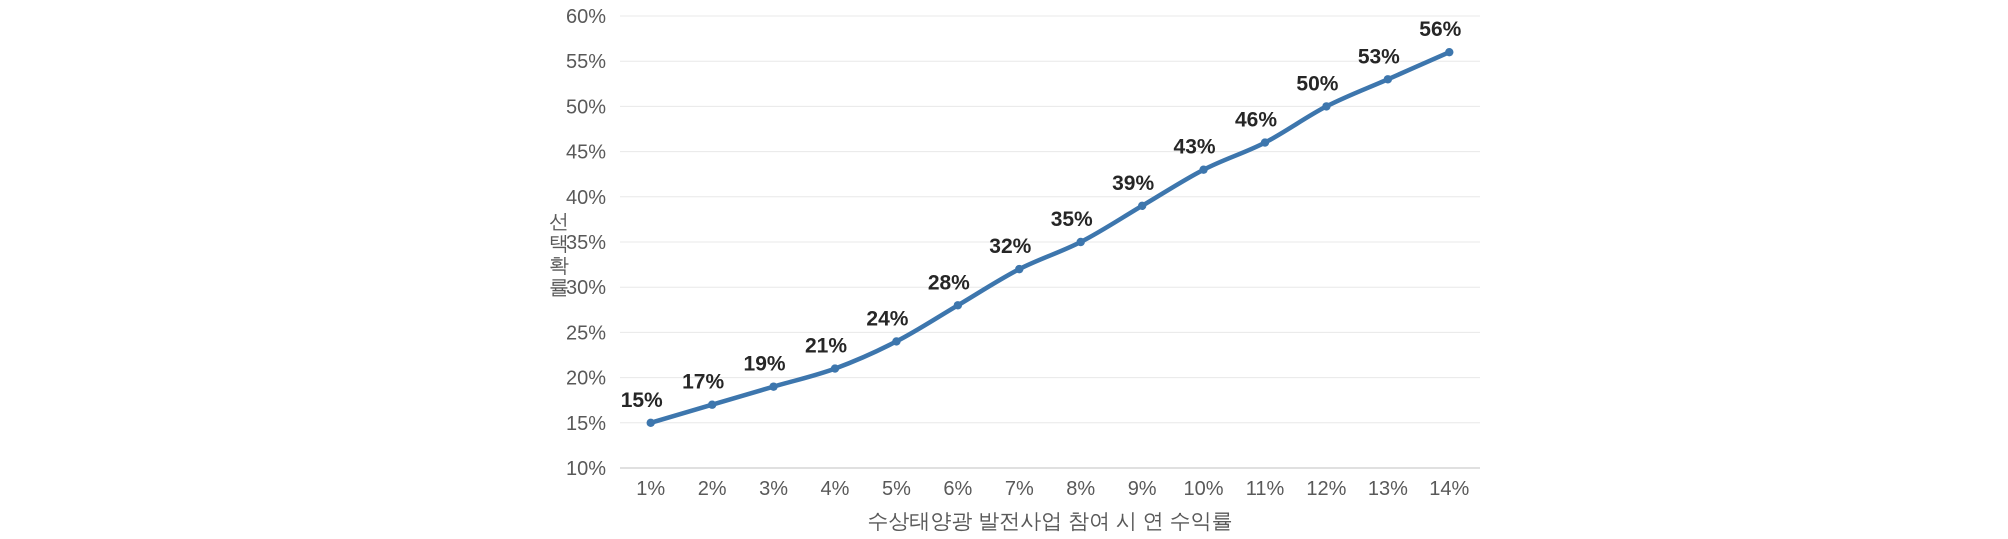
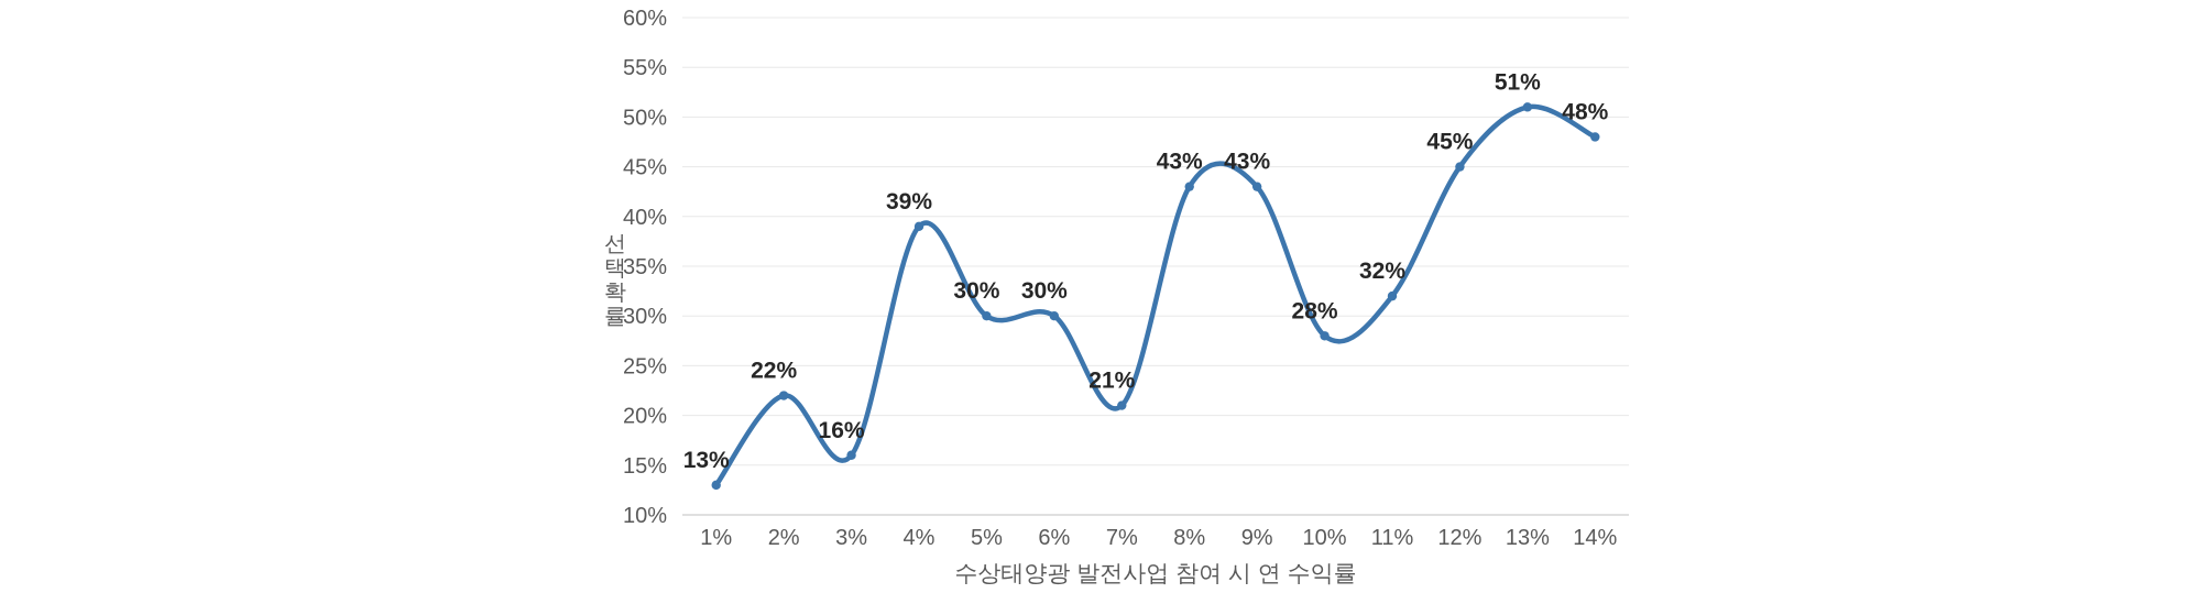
1%: 15% -> 13%
2%: 17% -> 22%
3%: 19% -> 16%
4%: 21% -> 39%
5%: 24% -> 30%
6%: 28% -> 30%
7%: 32% -> 21%
8%: 35% -> 43%
9%: 39% -> 43%
10%: 43% -> 28%
11%: 46% -> 32%
12%: 50% -> 45%
13%: 53% -> 51%
14%: 56% -> 48%
